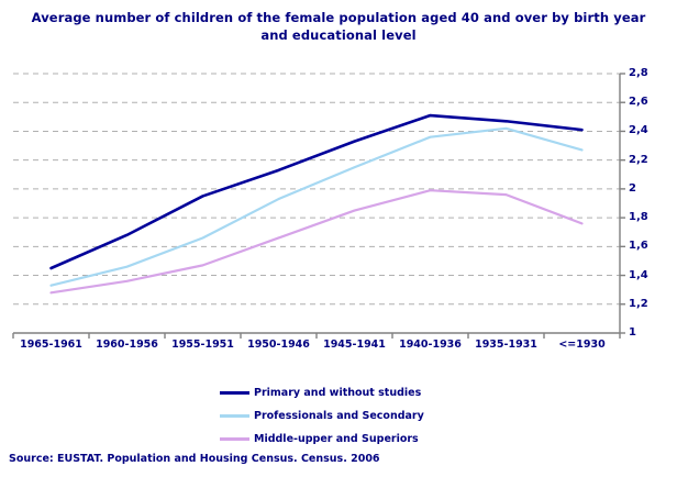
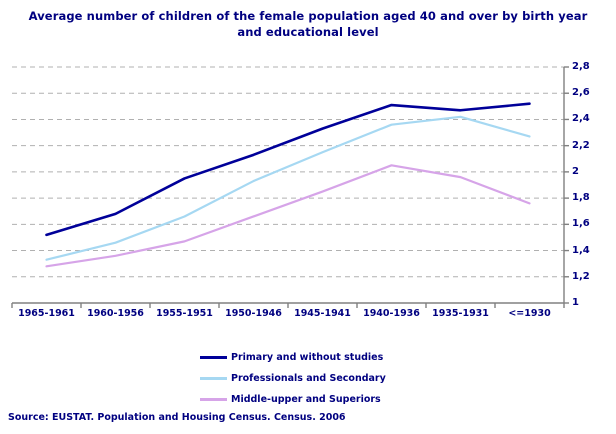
Primary and without studies/1965-1961: 1,45 -> 1,52
Middle-upper and Superiors/1940-1936: 1,99 -> 2,05
Primary and without studies/<=1930: 2,41 -> 2,52
